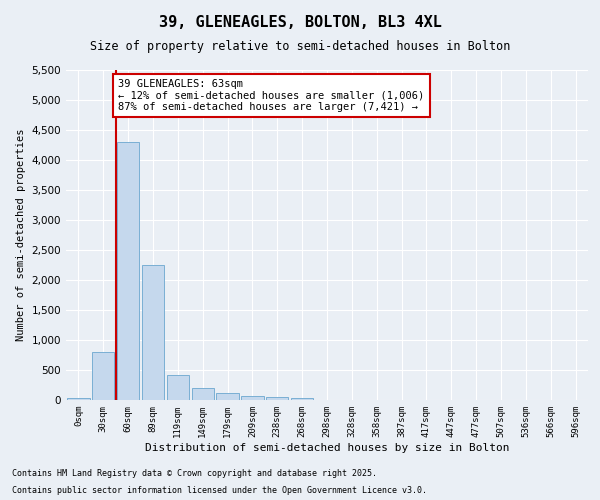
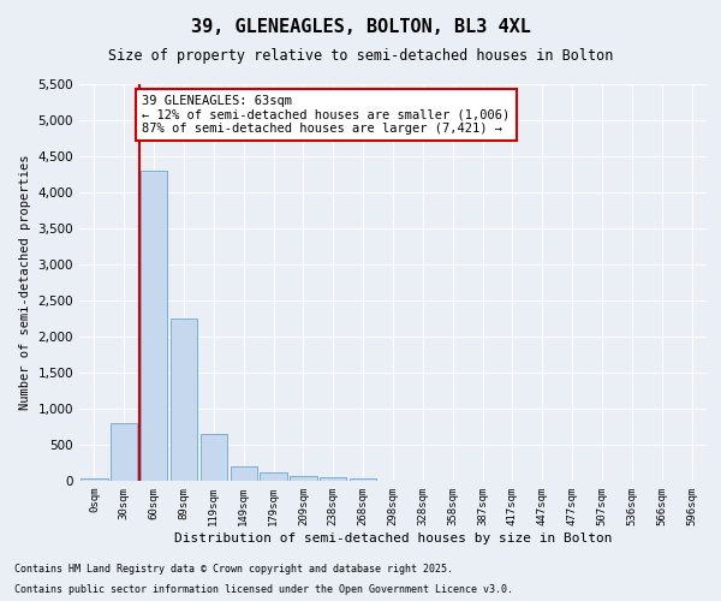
119sqm: 420 -> 650
